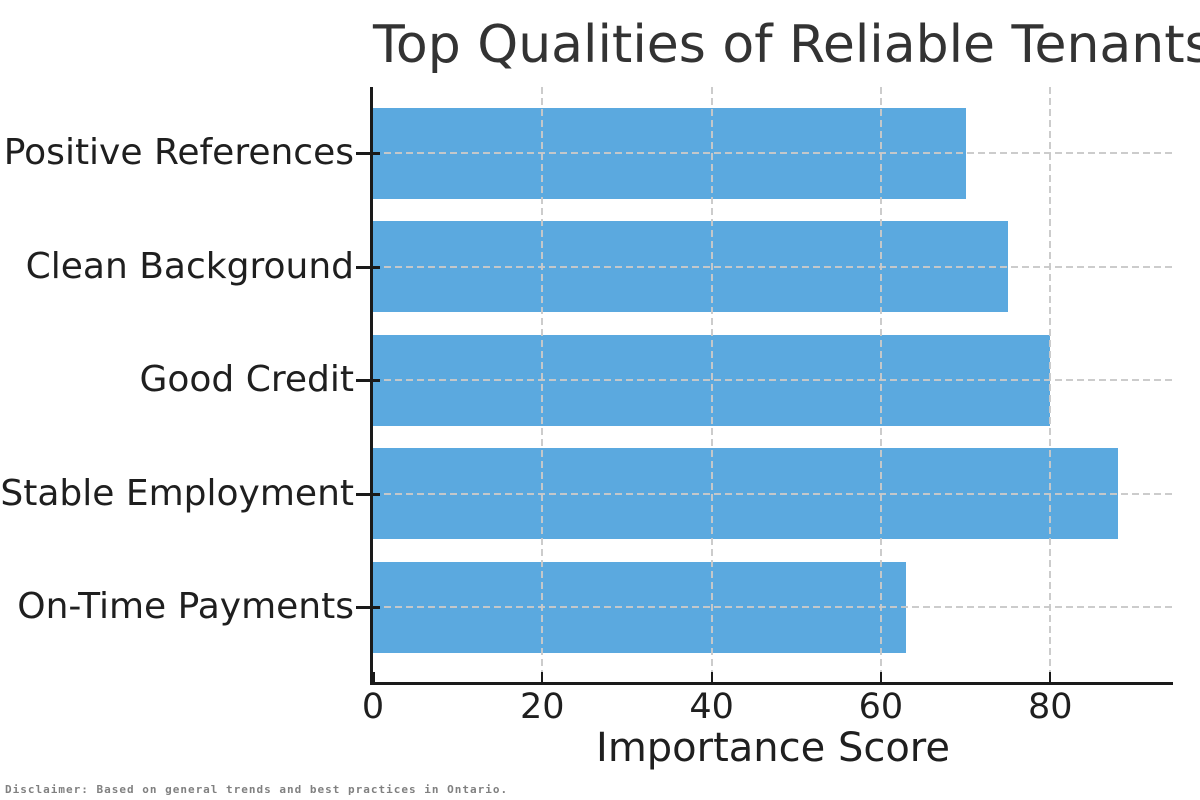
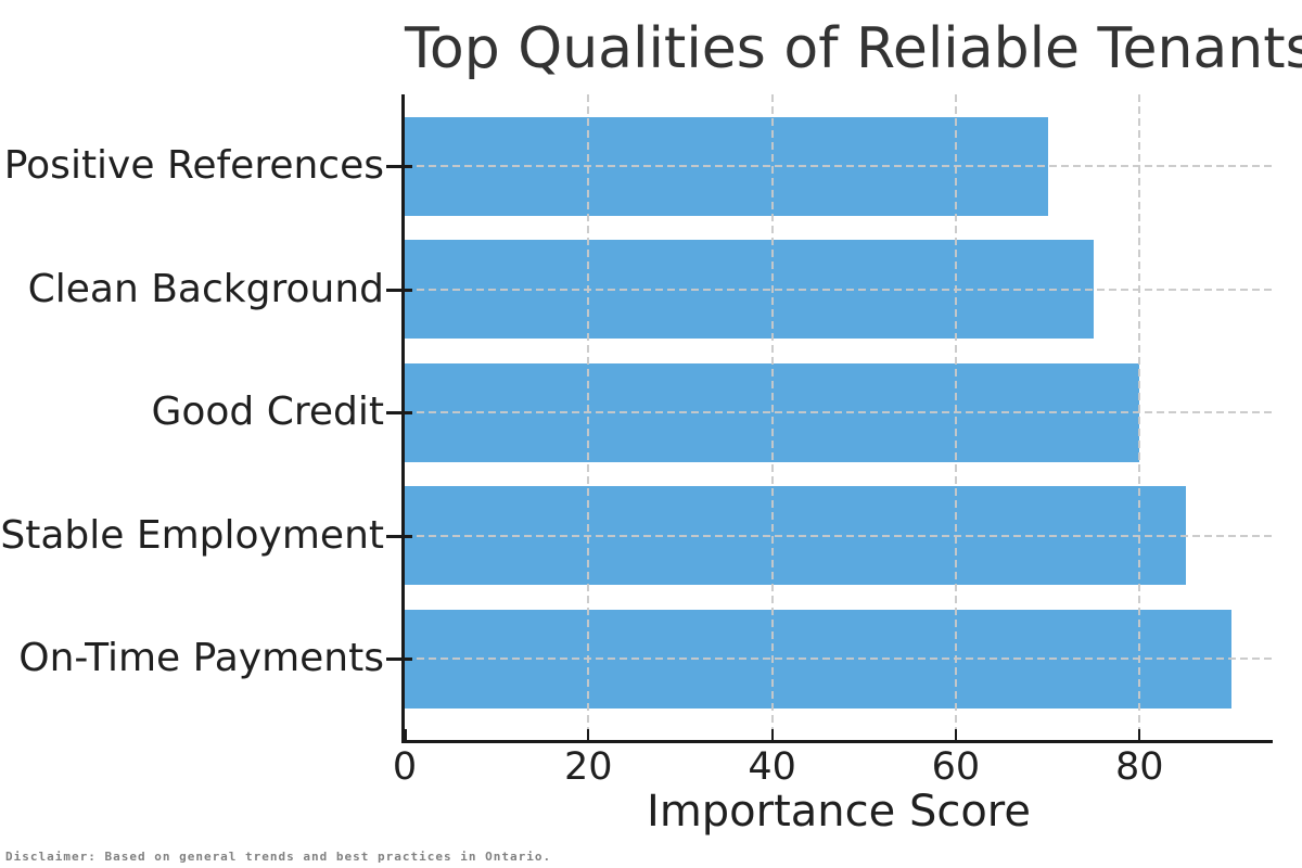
Stable Employment: 88 -> 85
On-Time Payments: 63 -> 90
